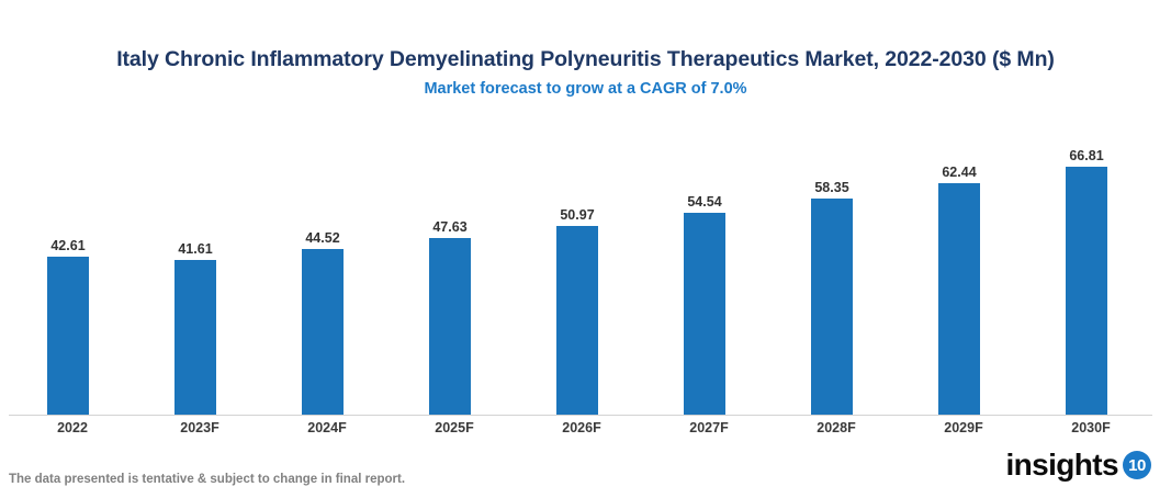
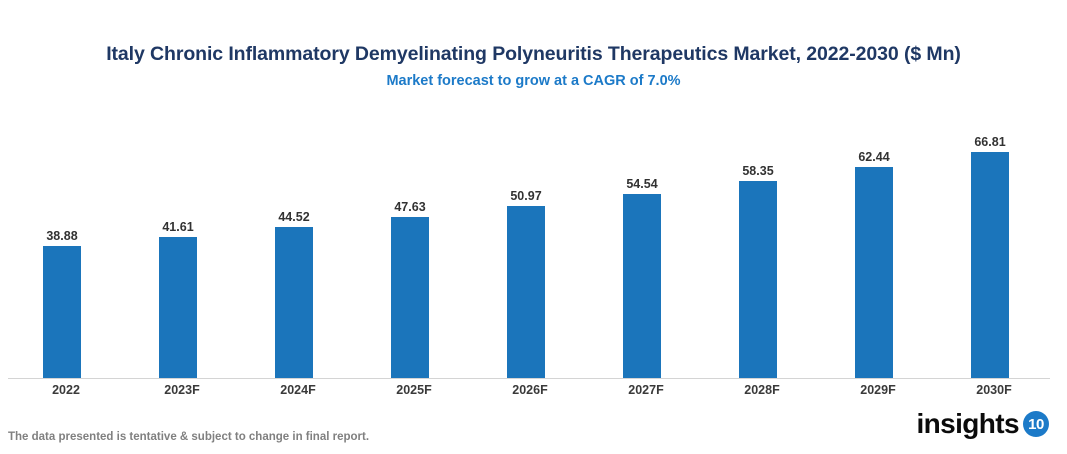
2022: 42.61 -> 38.88
